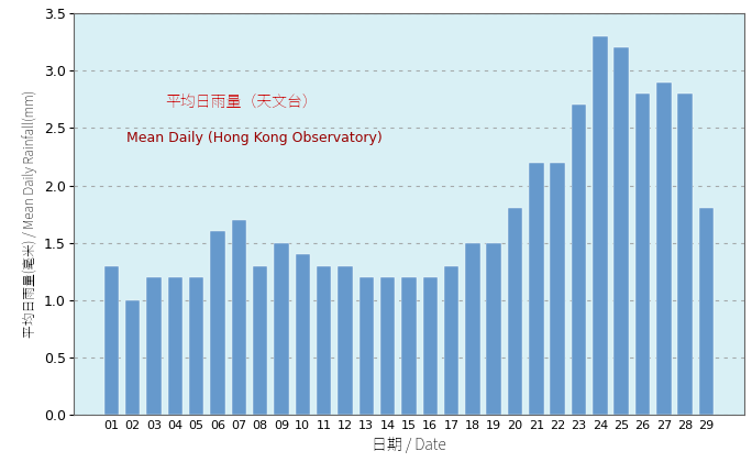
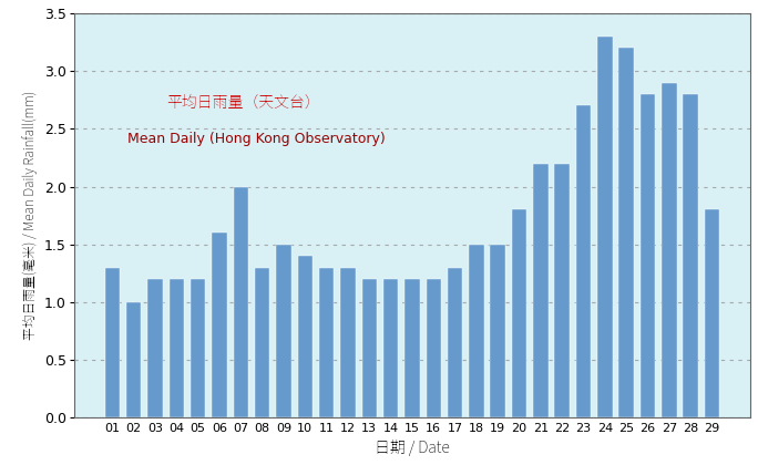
07: 1.7 -> 2.0
